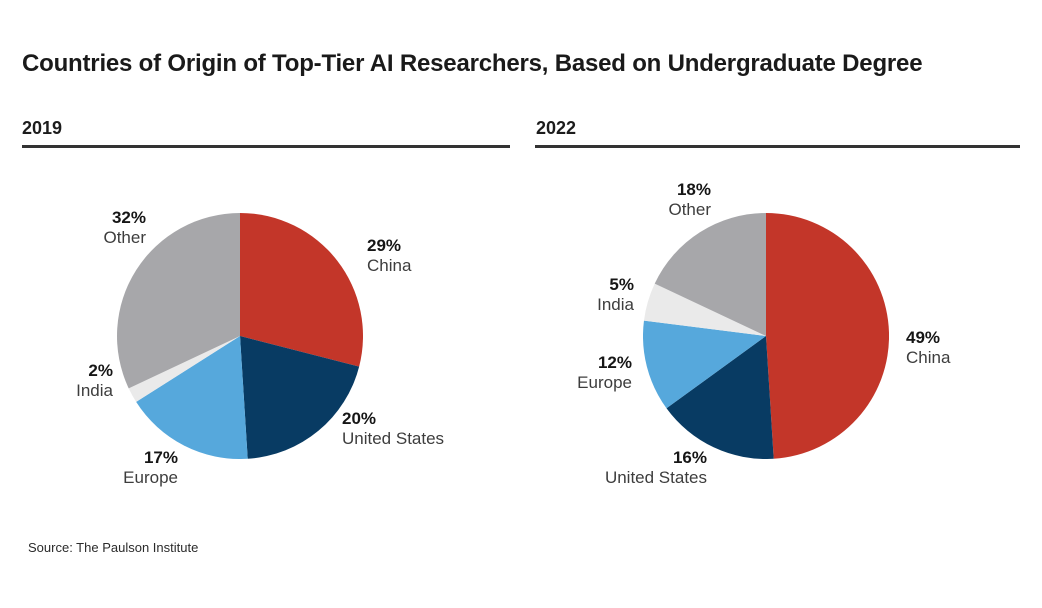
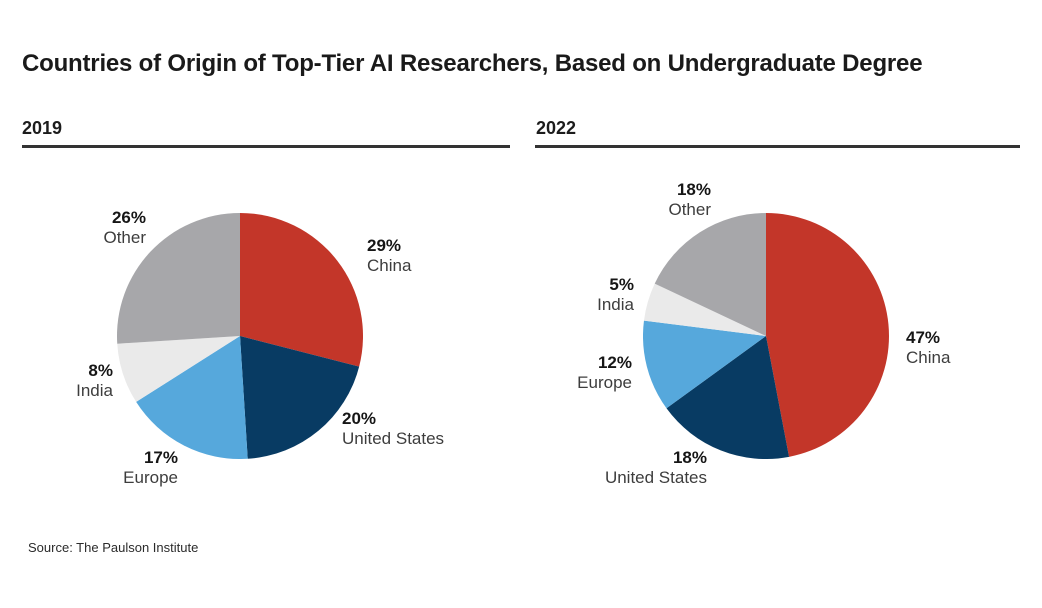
2019/India: 2% -> 8%
2019/Other: 32% -> 26%
2022/China: 49% -> 47%
2022/United States: 16% -> 18%
